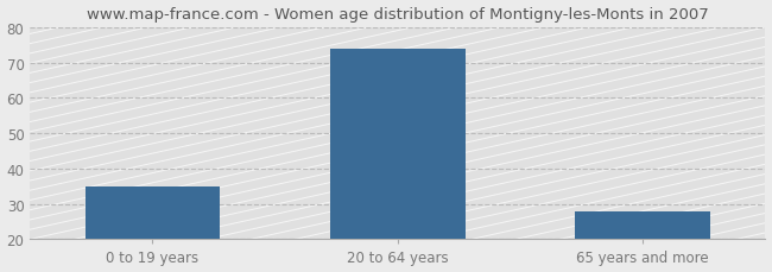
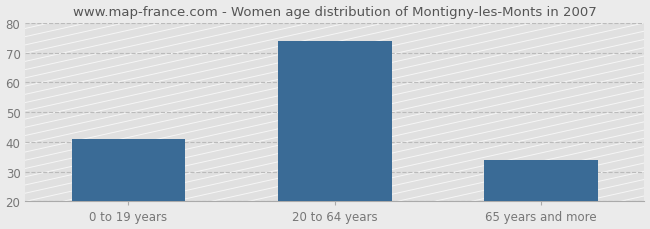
0 to 19 years: 35 -> 41
65 years and more: 28 -> 34
